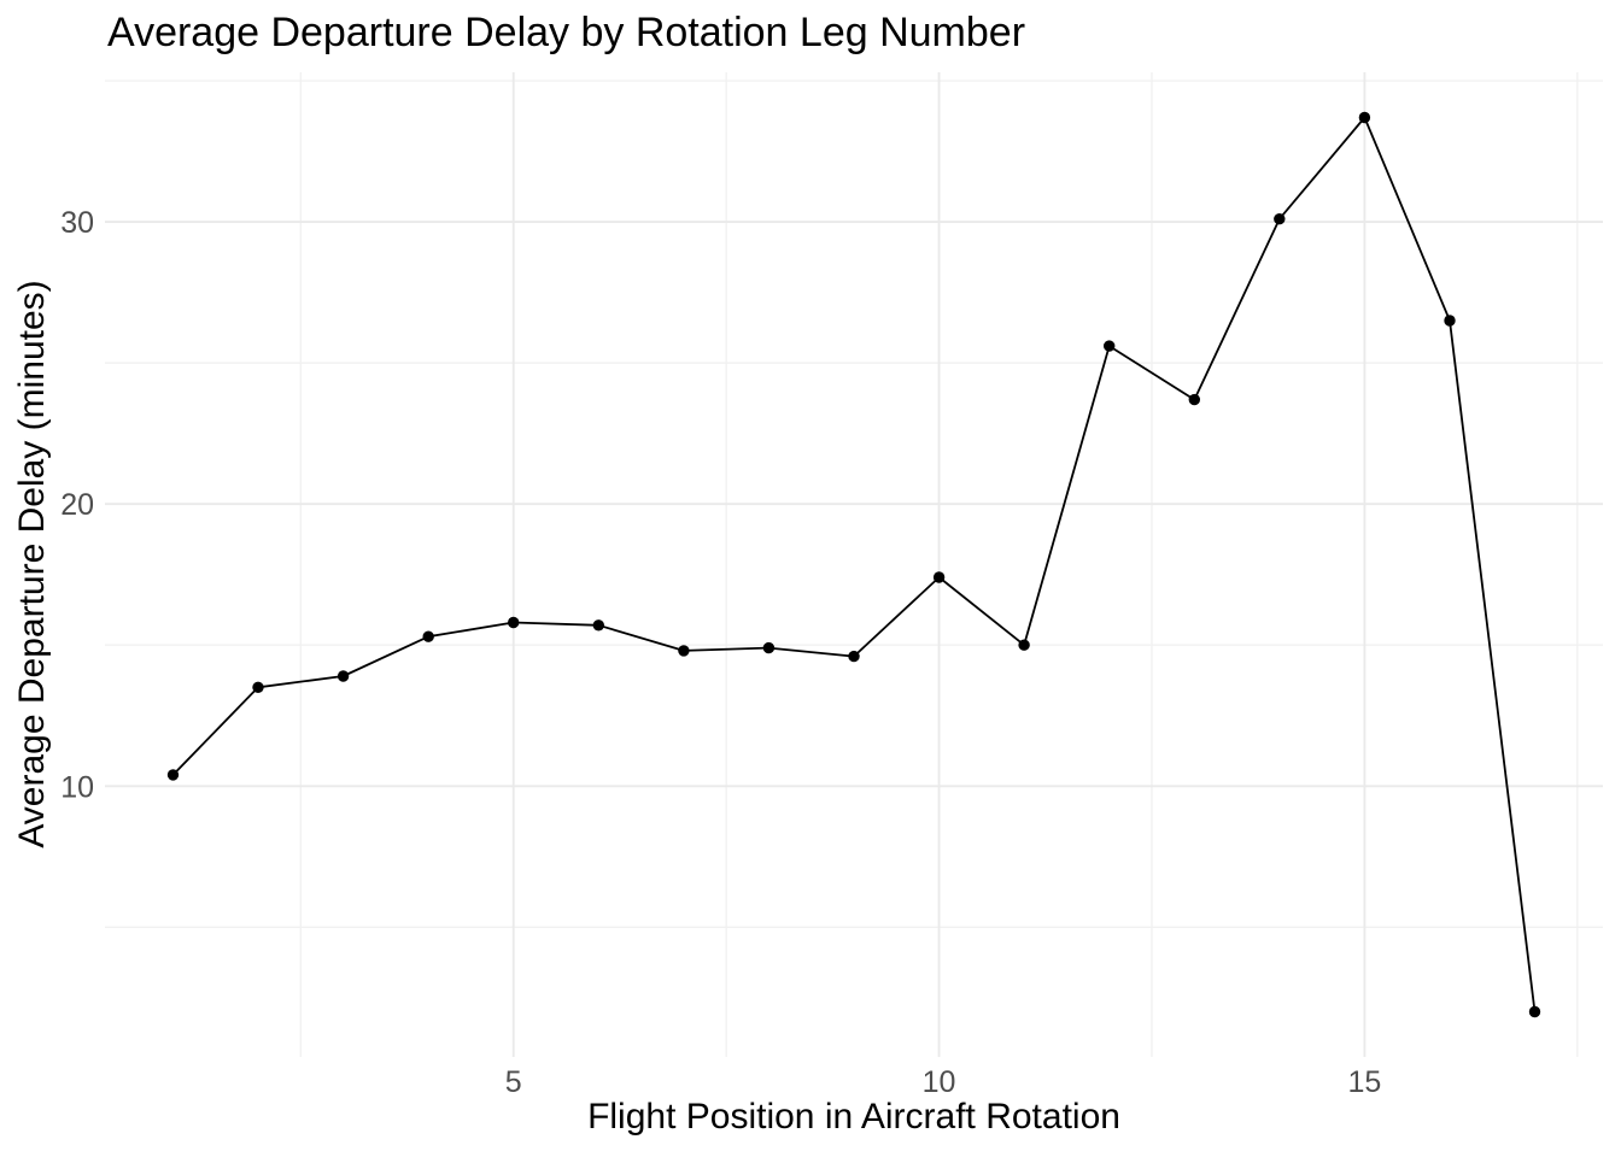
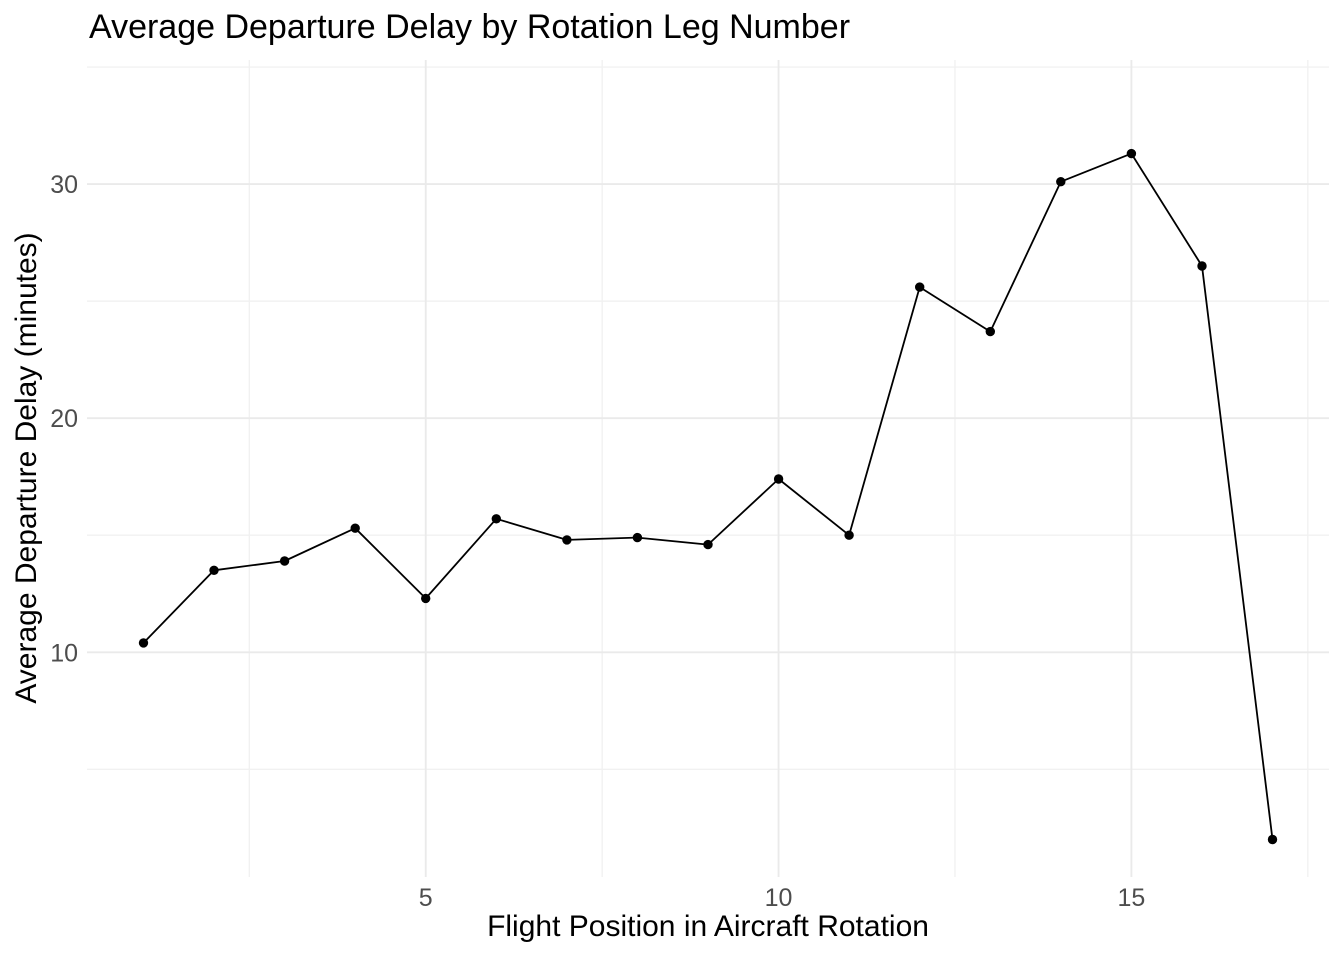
5: 15.8 -> 12.3
15: 33.7 -> 31.3
